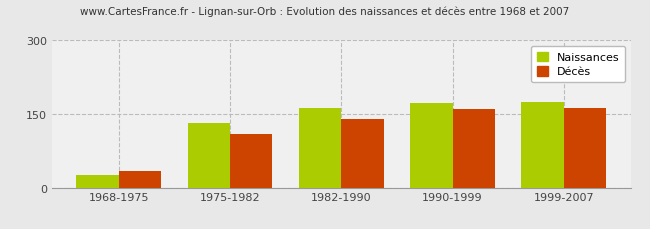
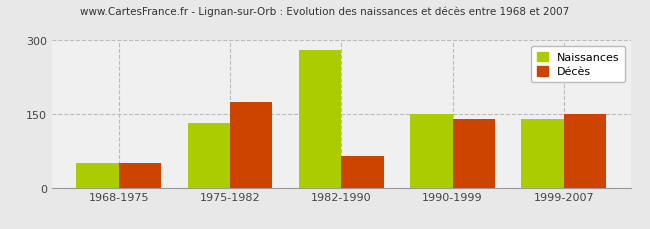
Naissances/1968-1975: 25 -> 50
Décès/1968-1975: 33 -> 50
Décès/1975-1982: 110 -> 175
Naissances/1982-1990: 162 -> 280
Décès/1982-1990: 140 -> 65
Naissances/1990-1999: 172 -> 150
Décès/1990-1999: 160 -> 140
Naissances/1999-2007: 174 -> 140
Décès/1999-2007: 162 -> 150
